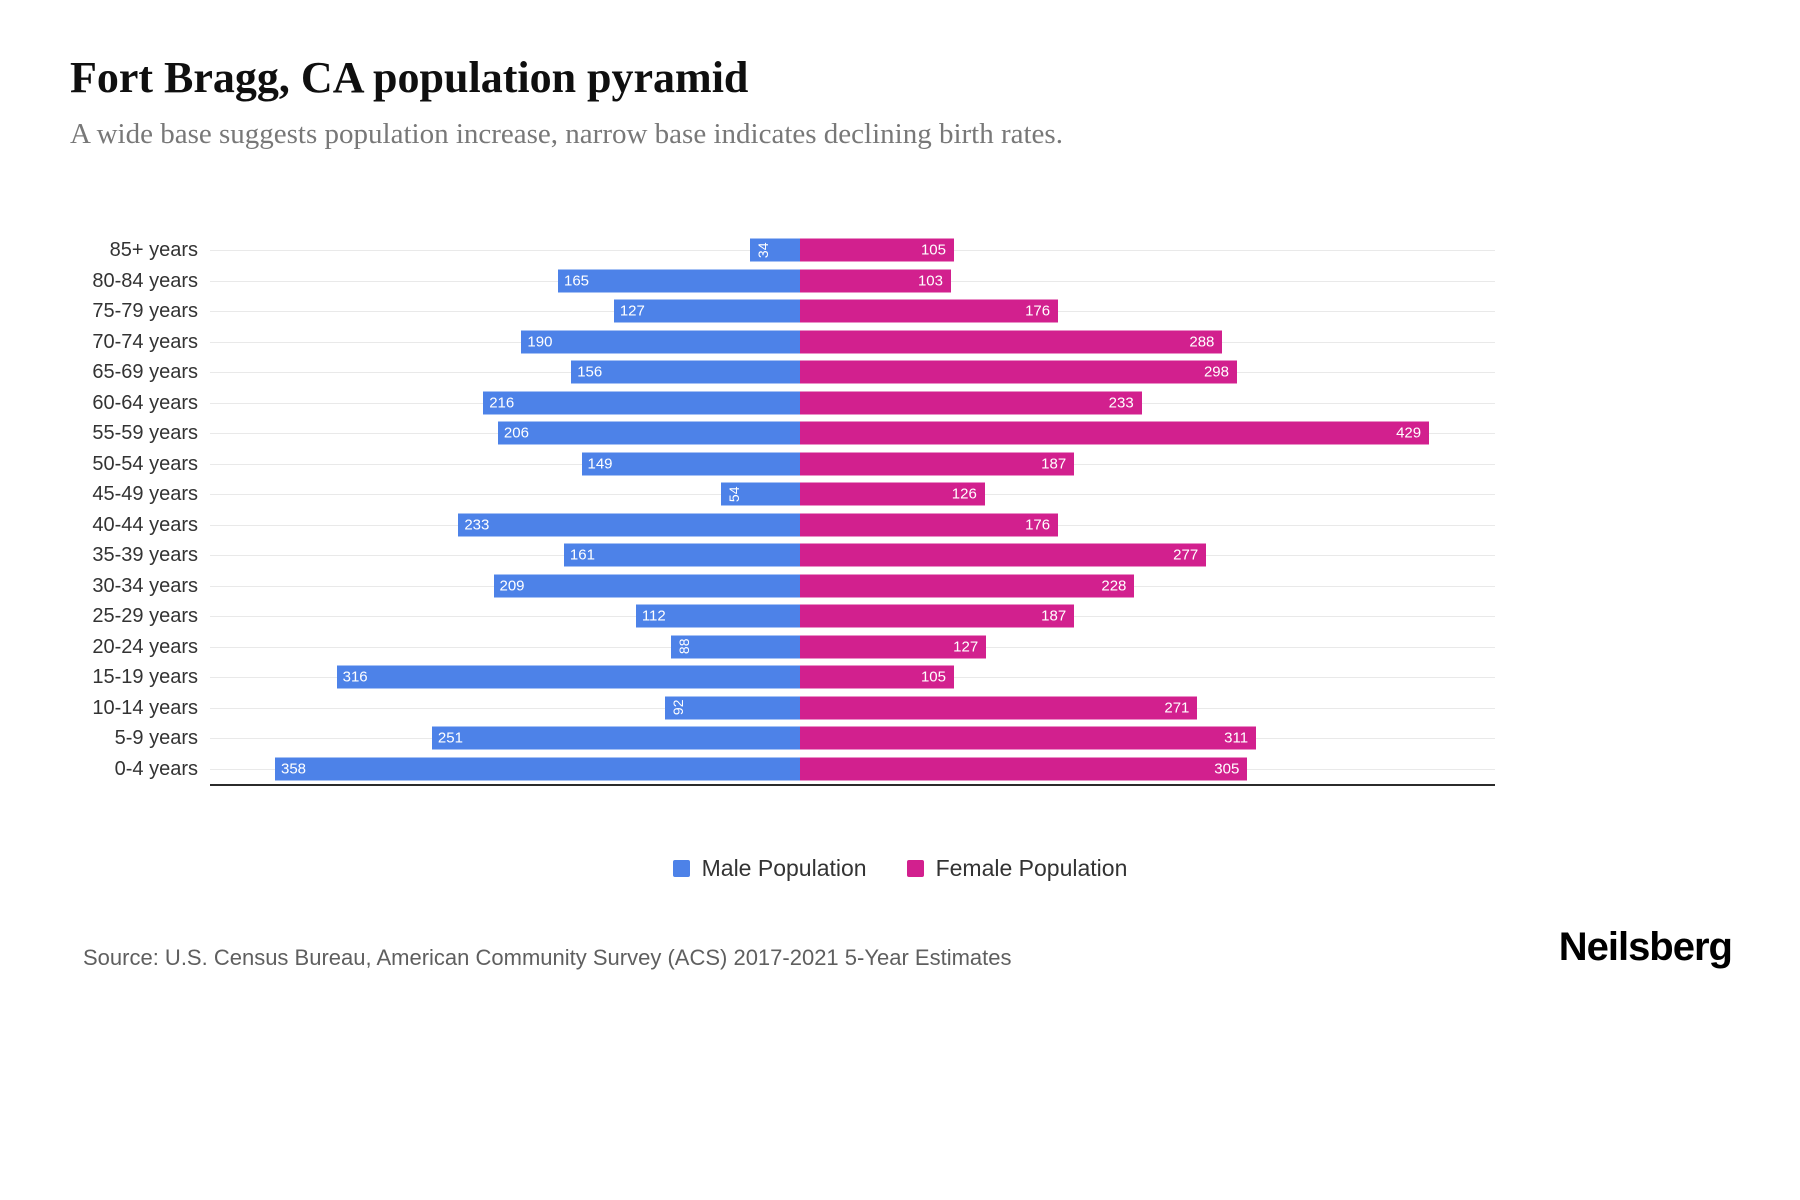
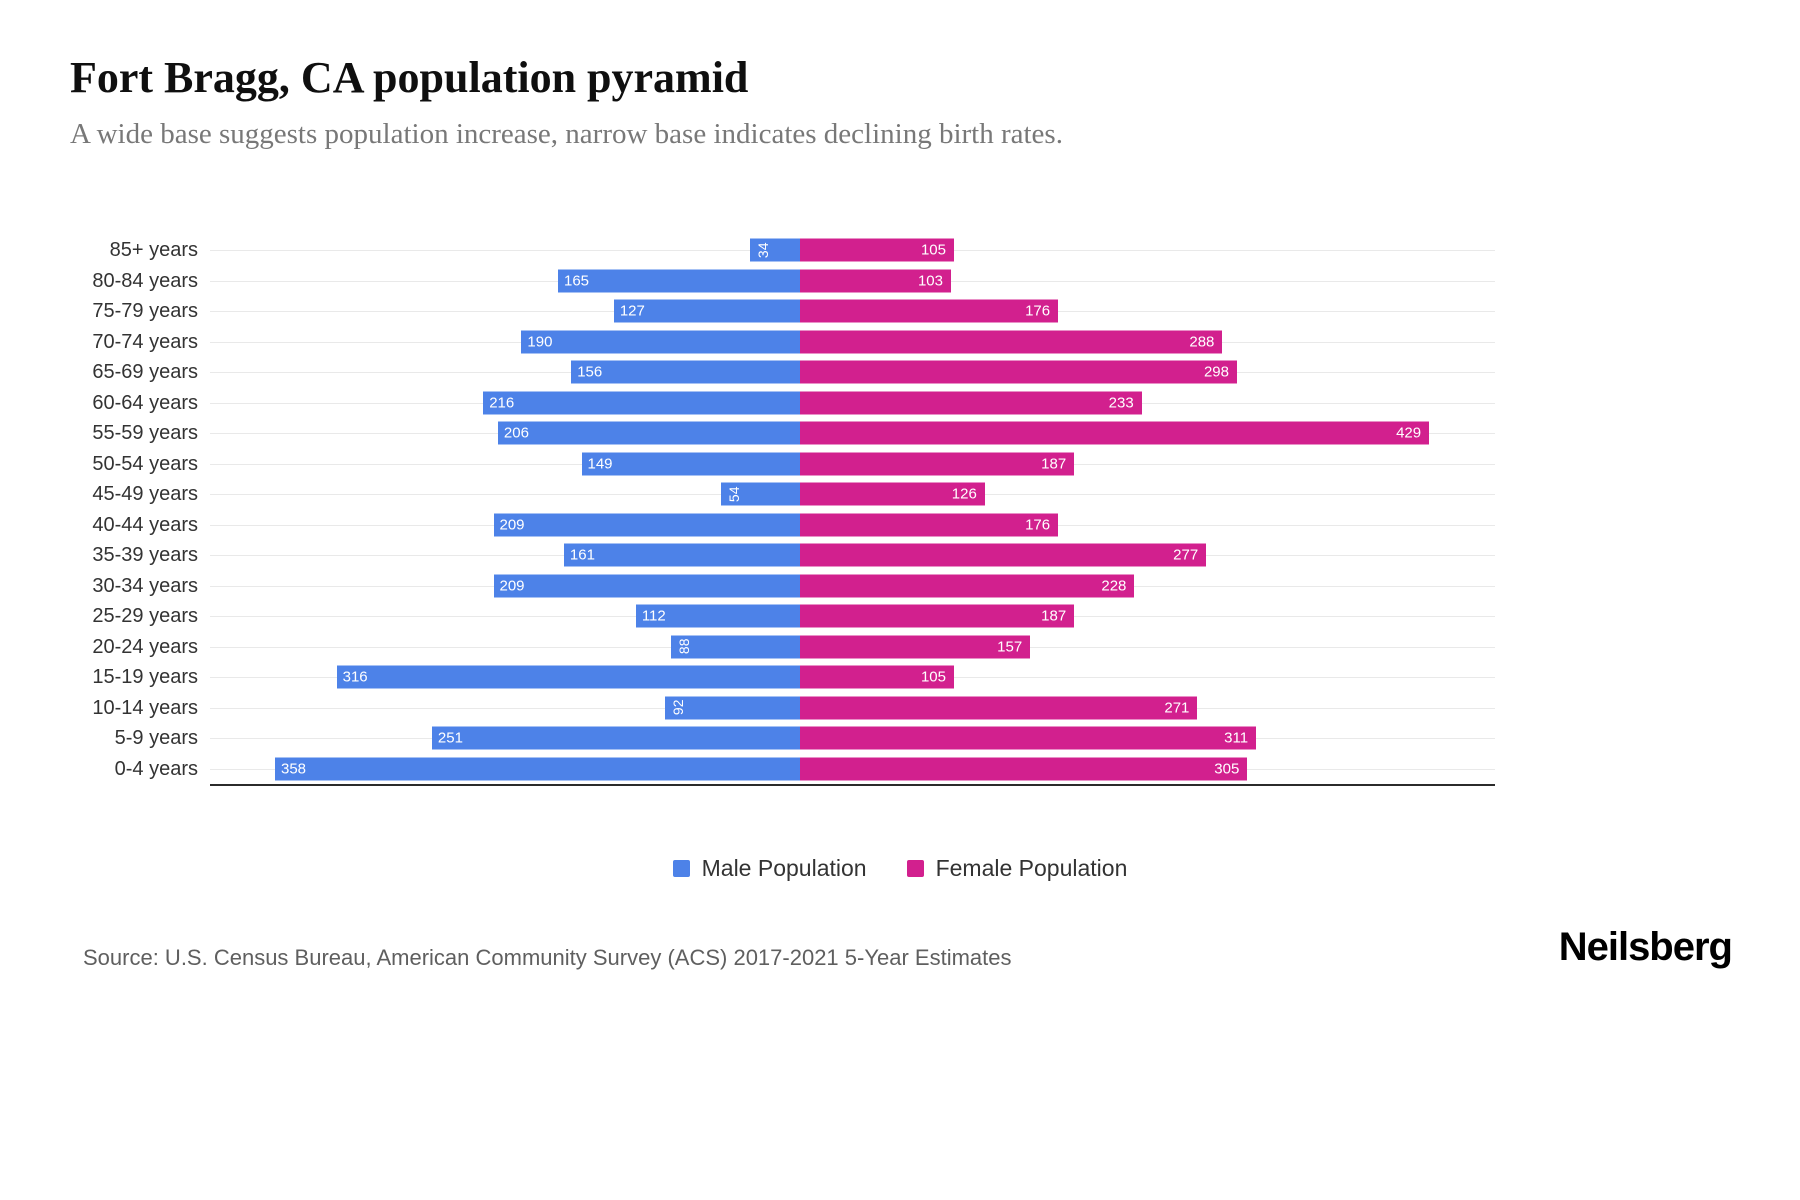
Male Population/40-44 years: 233 -> 209
Female Population/20-24 years: 127 -> 157
